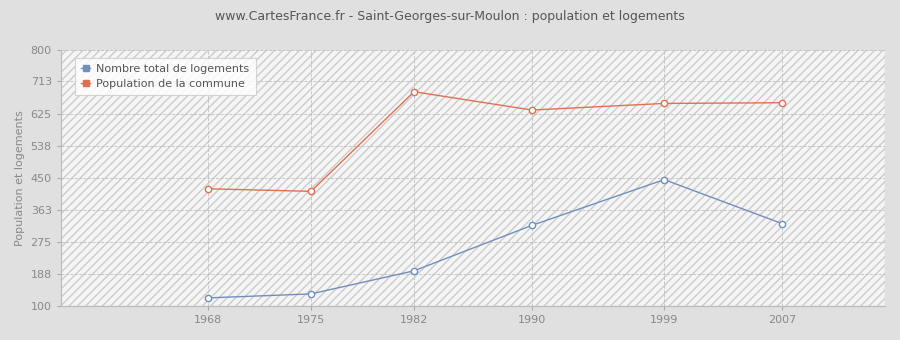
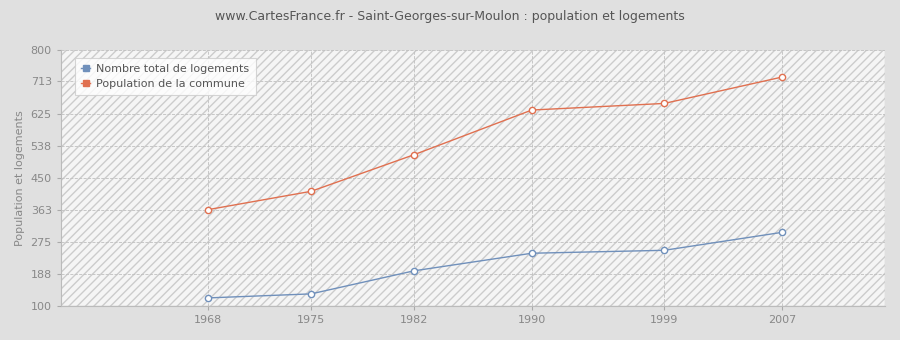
Population de la commune/1968: 420 -> 363
Population de la commune/1982: 685 -> 513
Nombre total de logements/1990: 320 -> 244
Nombre total de logements/1999: 445 -> 252
Nombre total de logements/2007: 325 -> 301
Population de la commune/2007: 655 -> 725
